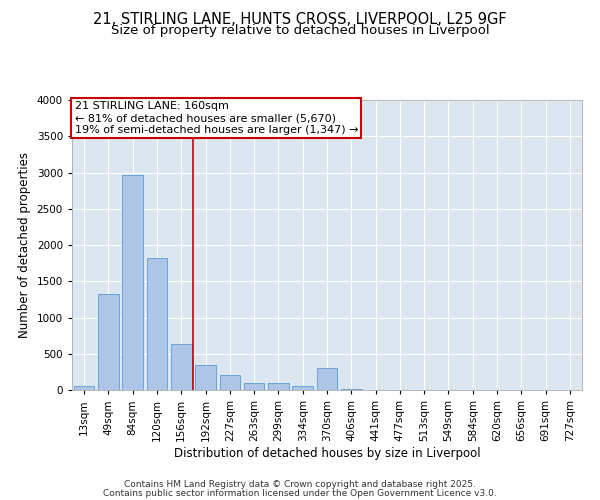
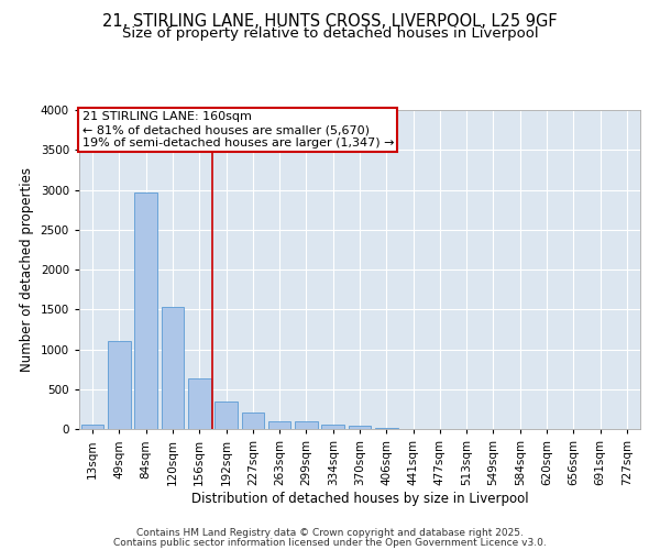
49sqm: 1320 -> 1110
120sqm: 1820 -> 1530
370sqm: 300 -> 40
